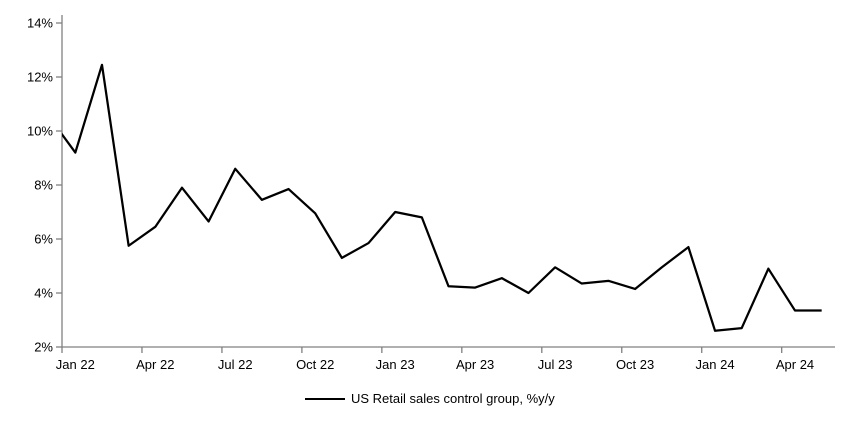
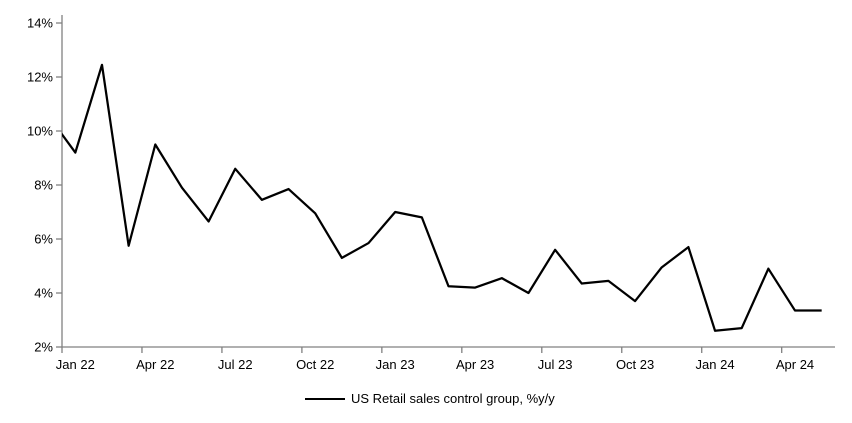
Apr 22: 6.5% -> 9.5%
Jul 23: 5.0% -> 5.6%
Oct 23: 4.2% -> 3.7%
